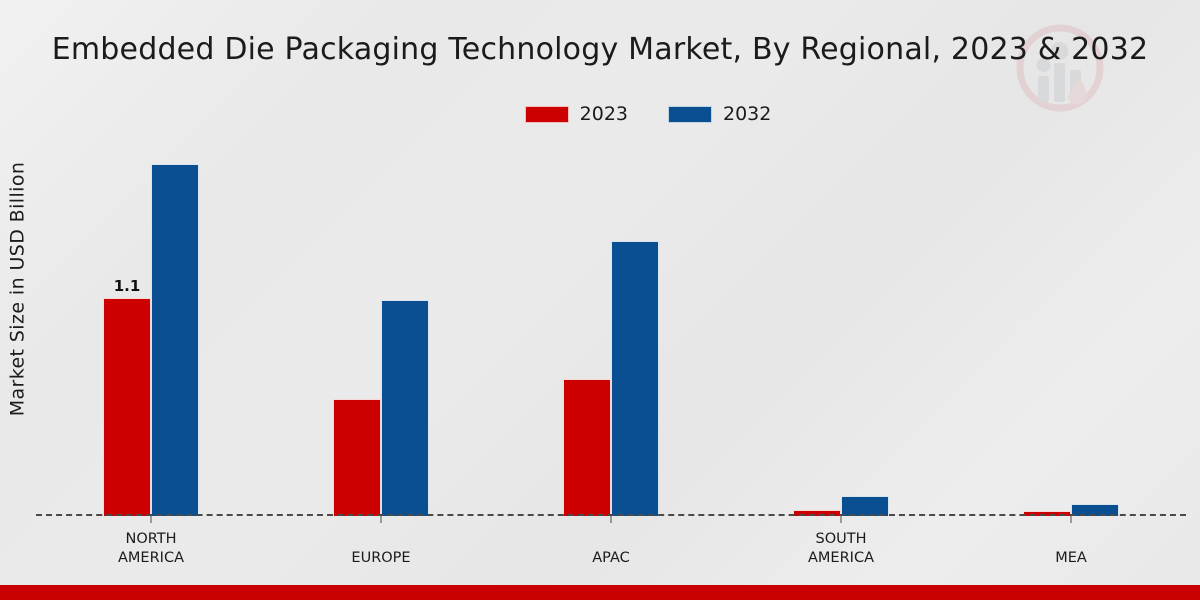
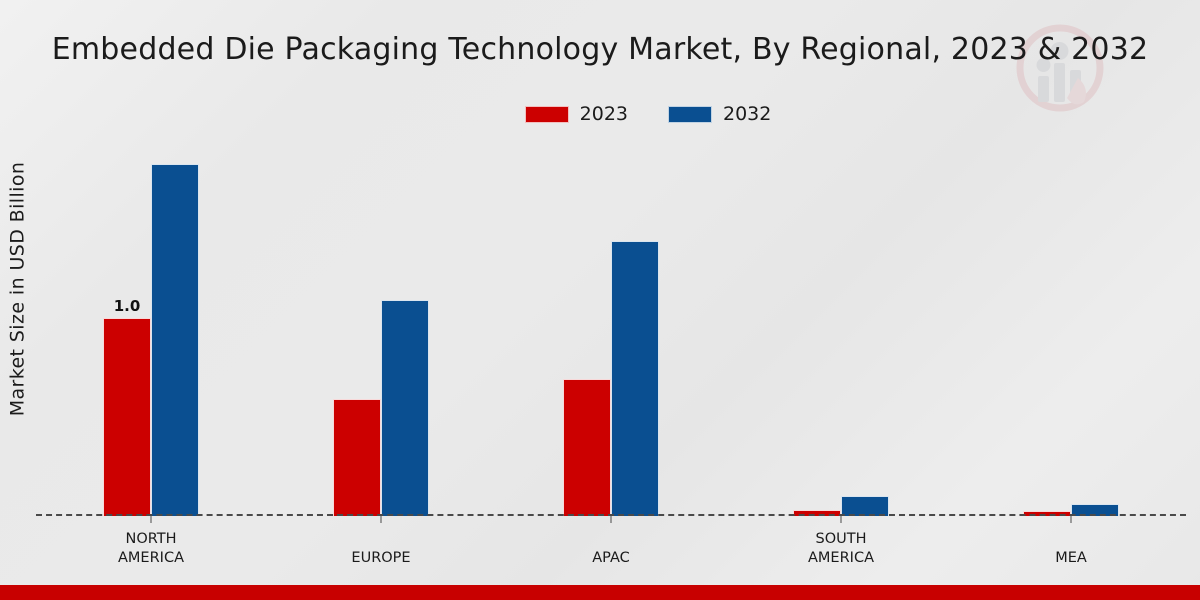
2023/NORTH AMERICA: 1.1 -> 1.0
